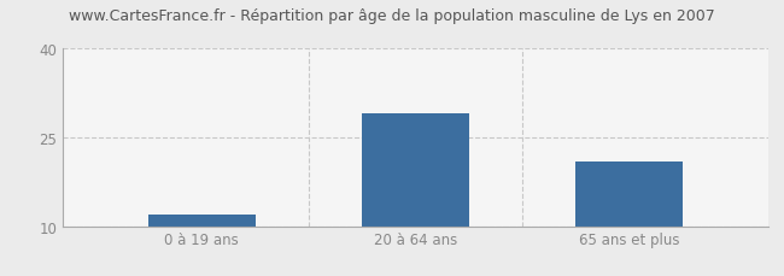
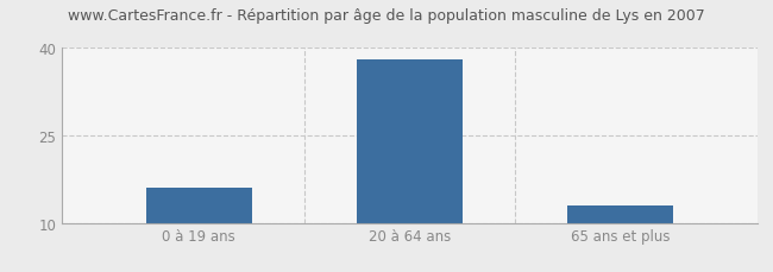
0 à 19 ans: 12 -> 16
20 à 64 ans: 29 -> 38
65 ans et plus: 21 -> 13
